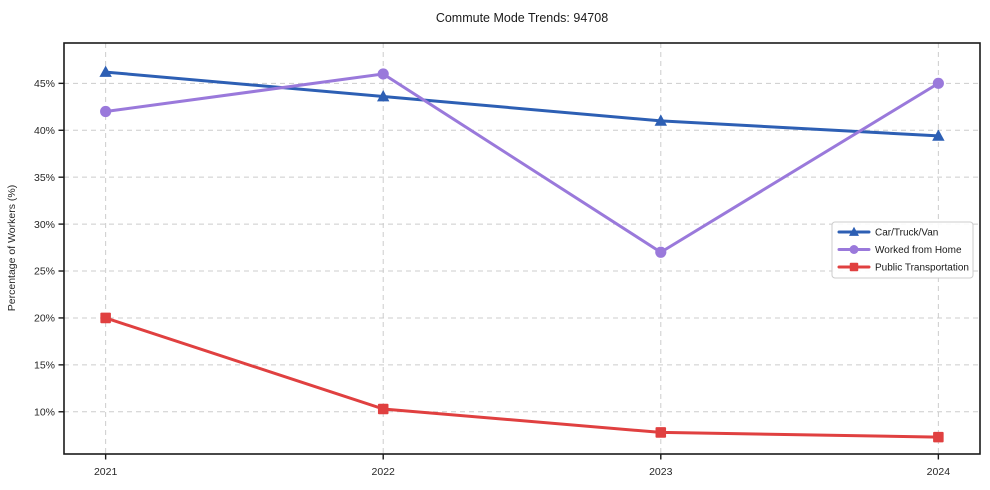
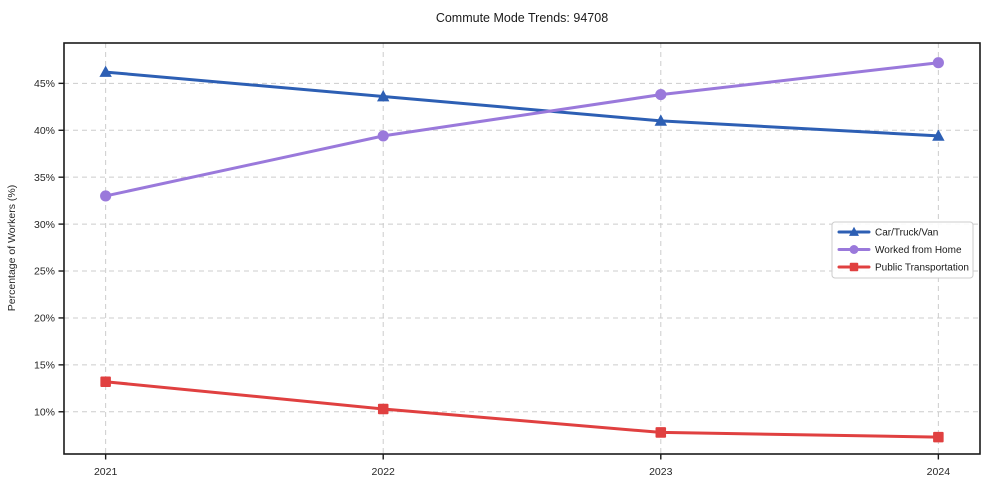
Worked from Home/2021: 42% -> 33%
Public Transportation/2021: 20% -> 13%
Worked from Home/2022: 46% -> 39%
Worked from Home/2023: 27% -> 44%
Worked from Home/2024: 45% -> 47%
